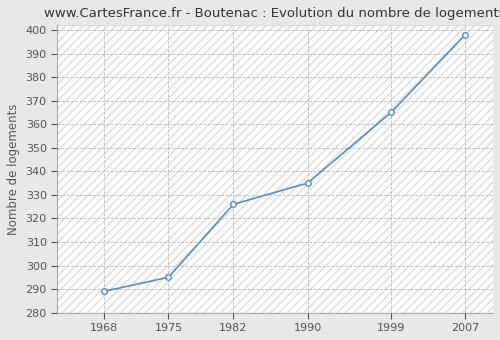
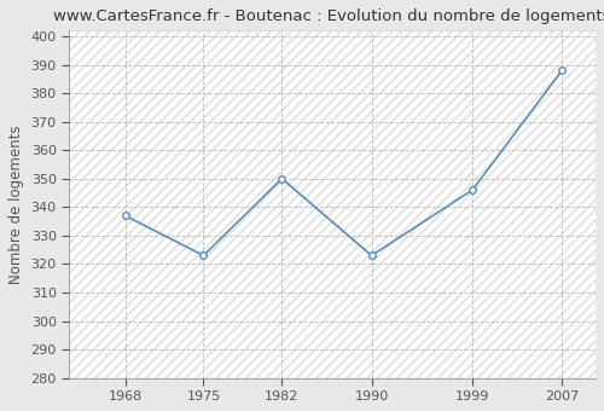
1968: 289 -> 337
1975: 295 -> 323
1982: 326 -> 350
1990: 335 -> 323
1999: 365 -> 346
2007: 398 -> 388
